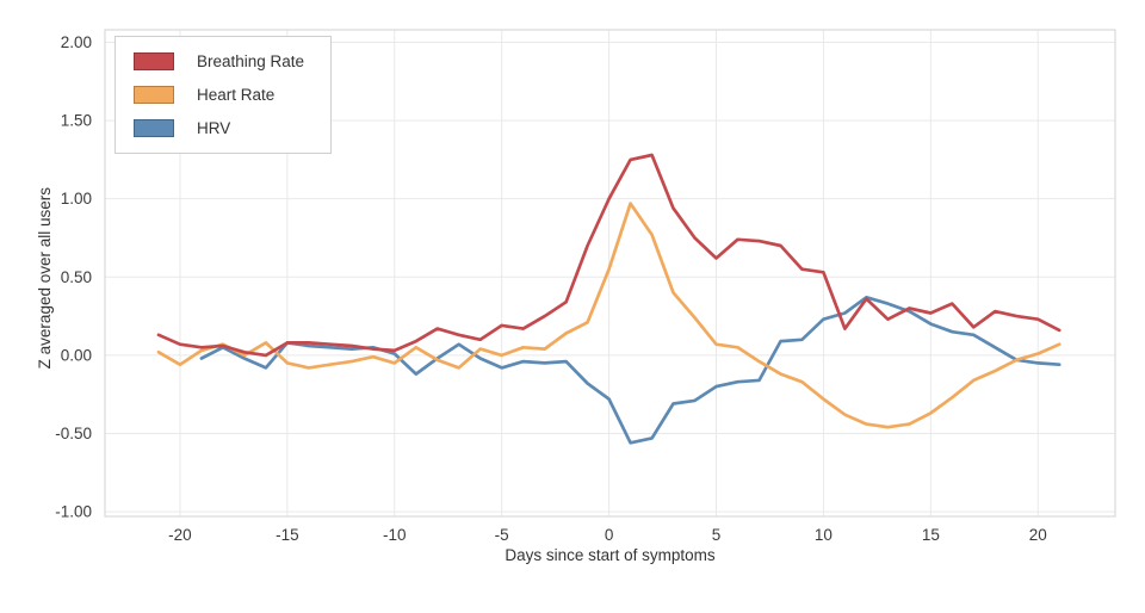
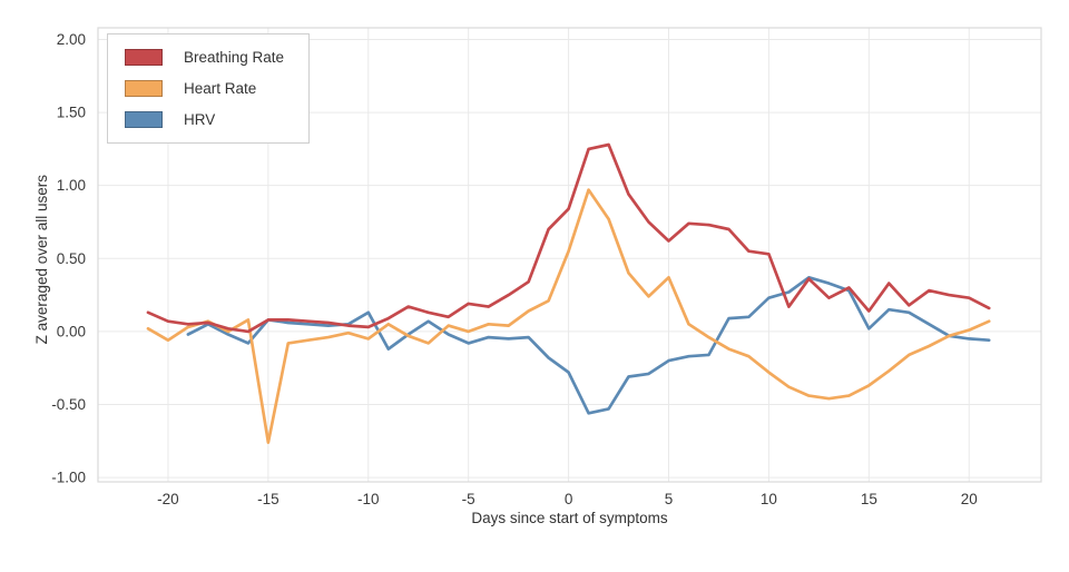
Heart Rate/-15: -0.05 -> -0.76
HRV/-10: 0.01 -> 0.13
Breathing Rate/0: 1.00 -> 0.84
Heart Rate/5: 0.07 -> 0.37
Breathing Rate/15: 0.27 -> 0.14
HRV/15: 0.20 -> 0.02
